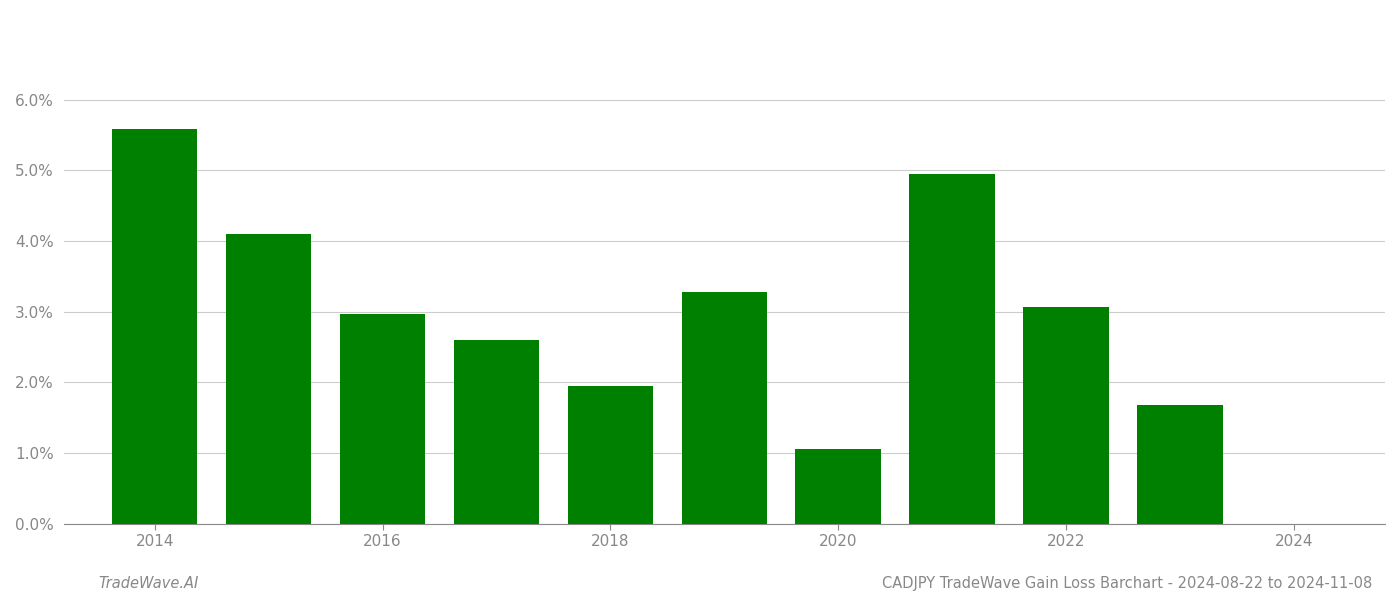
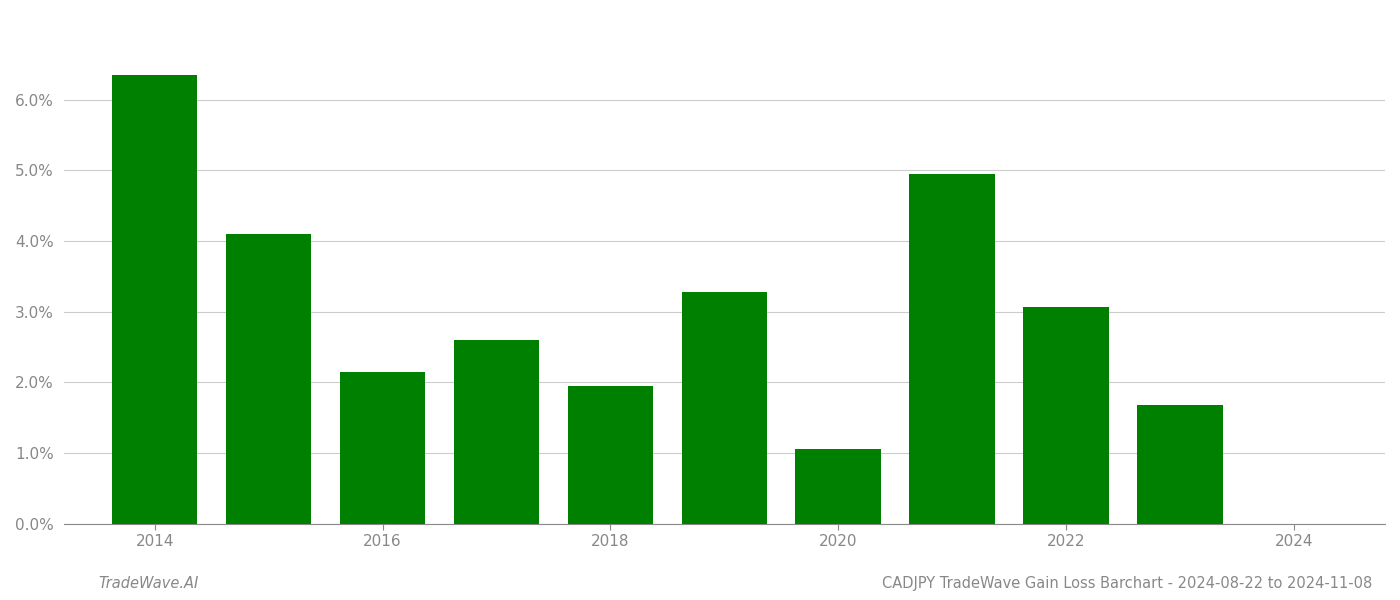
2014: 5.58% -> 6.35%
2016: 2.96% -> 2.15%
